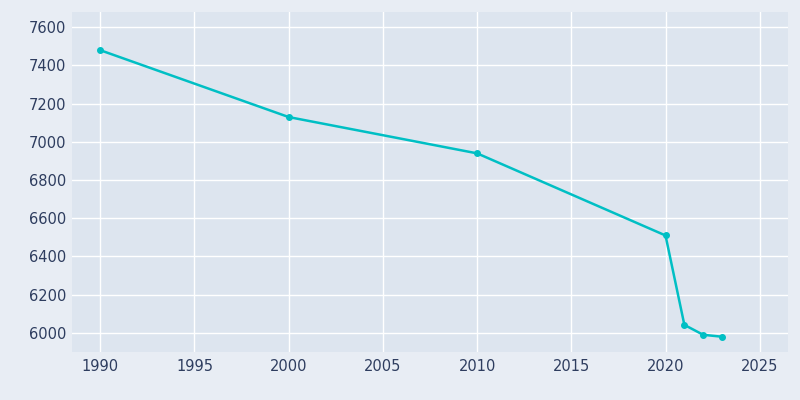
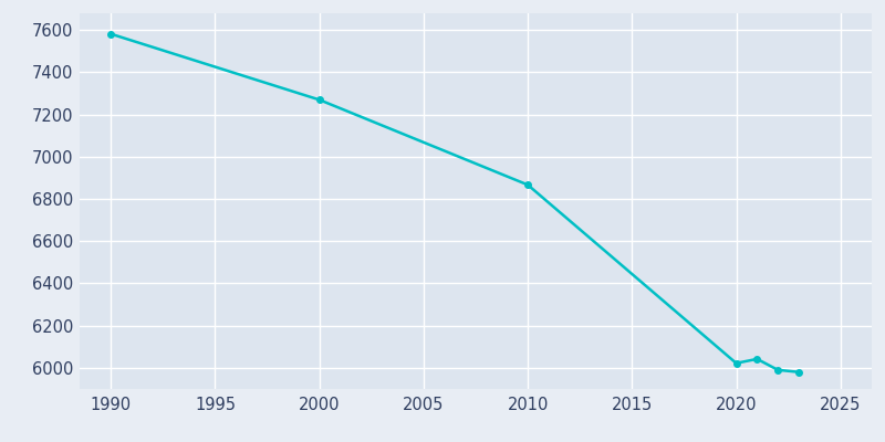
1990: 7480 -> 7580
2000: 7130 -> 7270
2010: 6940 -> 6870
2020: 6510 -> 6020
